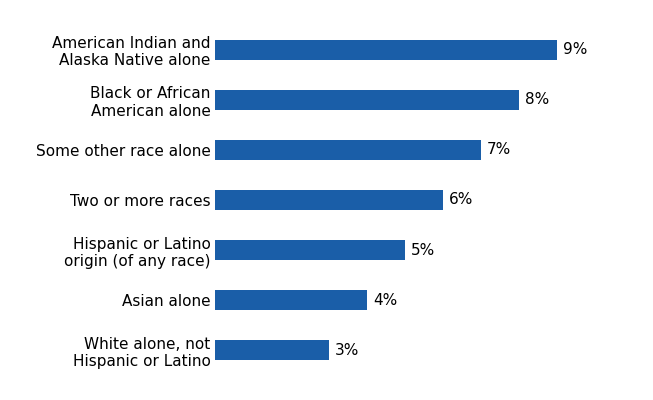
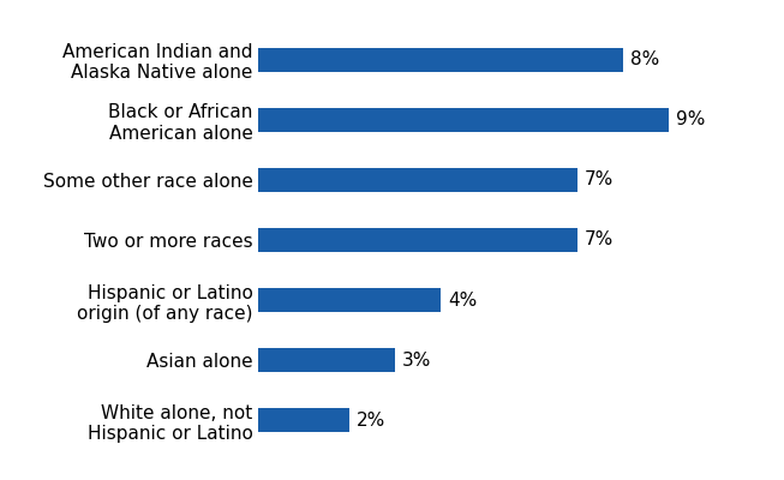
American Indian and Alaska Native alone: 9% -> 8%
Black or African American alone: 8% -> 9%
Two or more races: 6% -> 7%
Hispanic or Latino origin (of any race): 5% -> 4%
Asian alone: 4% -> 3%
White alone, not Hispanic or Latino: 3% -> 2%
